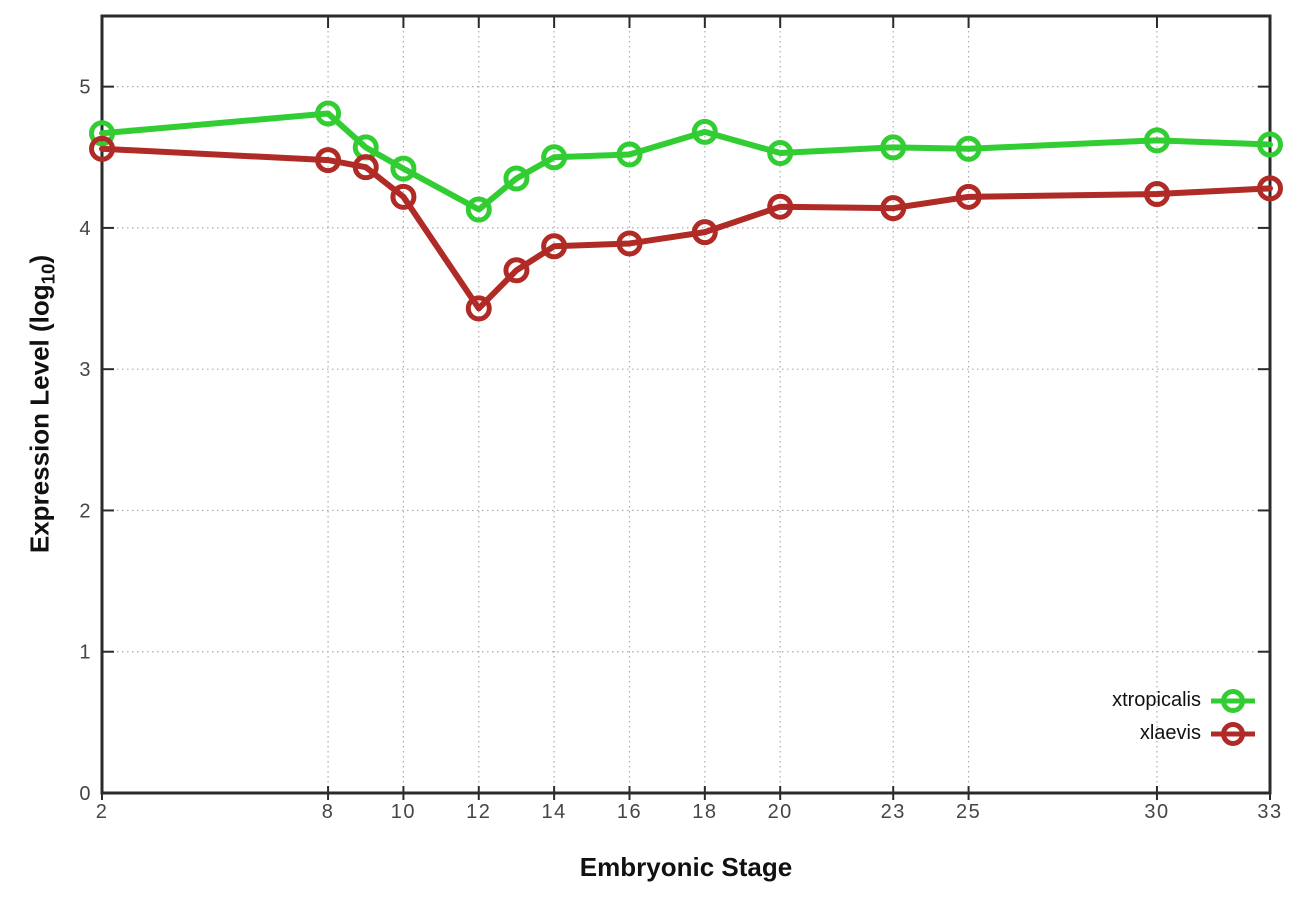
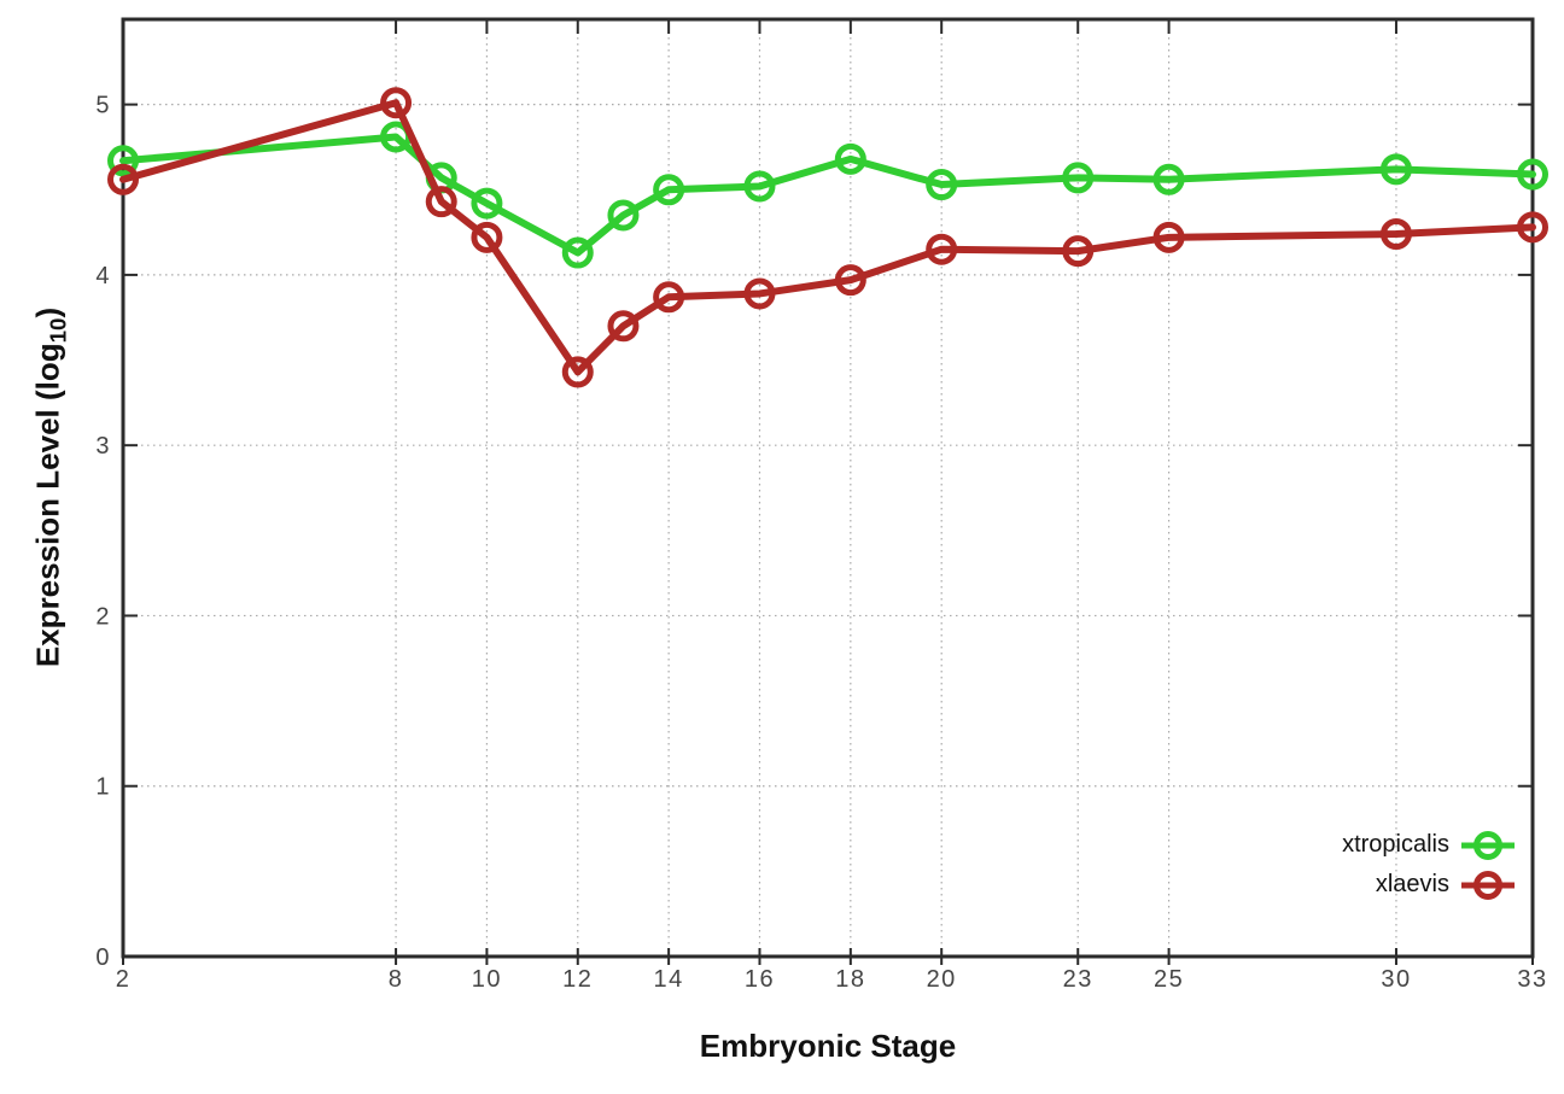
xlaevis/8: 4.48 -> 5.01
